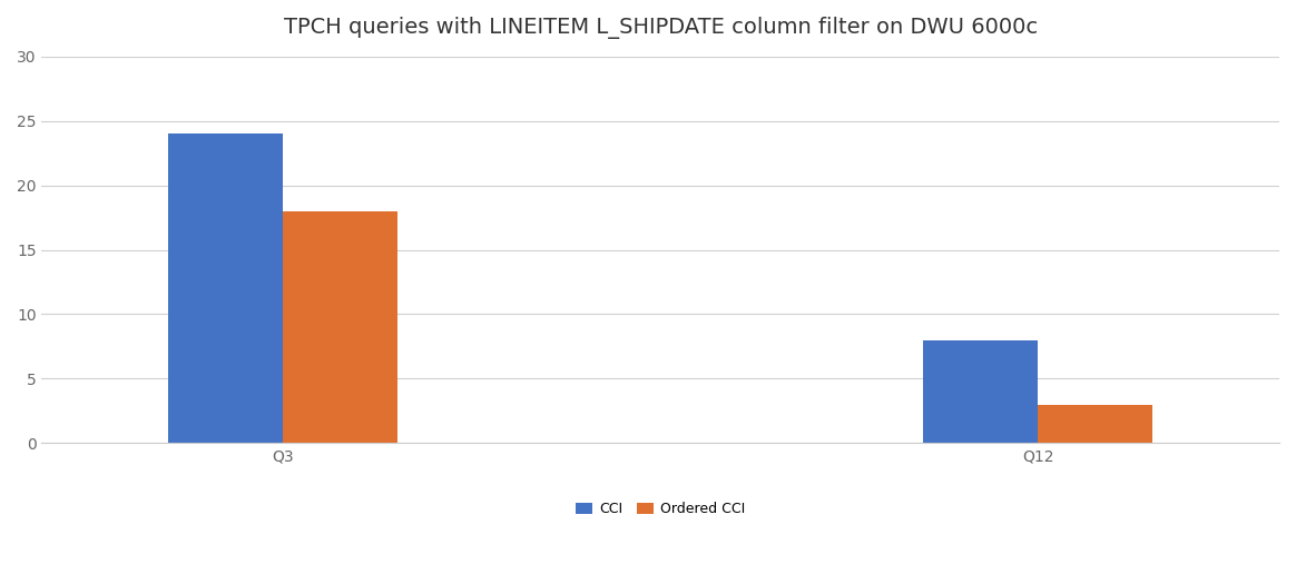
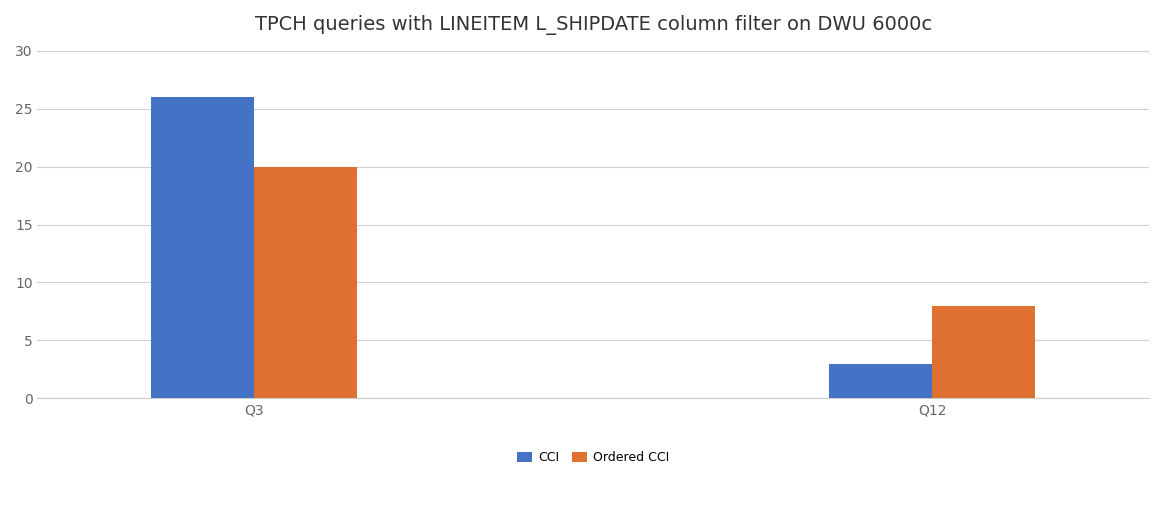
CCI/Q3: 24 -> 26
Ordered CCI/Q3: 18 -> 20
CCI/Q12: 8 -> 3
Ordered CCI/Q12: 3 -> 8
